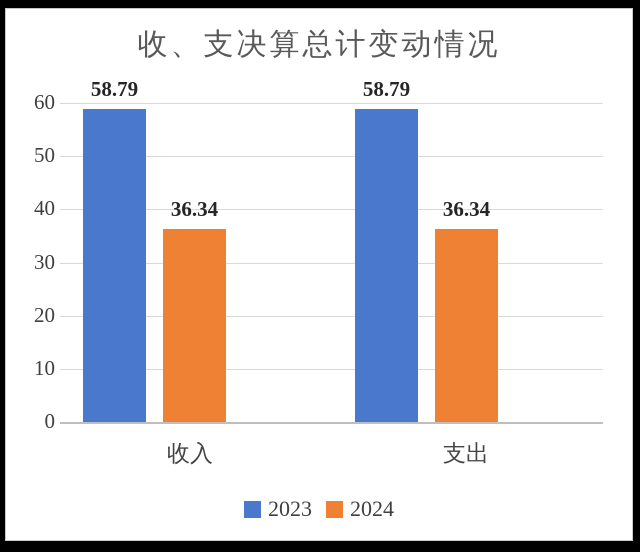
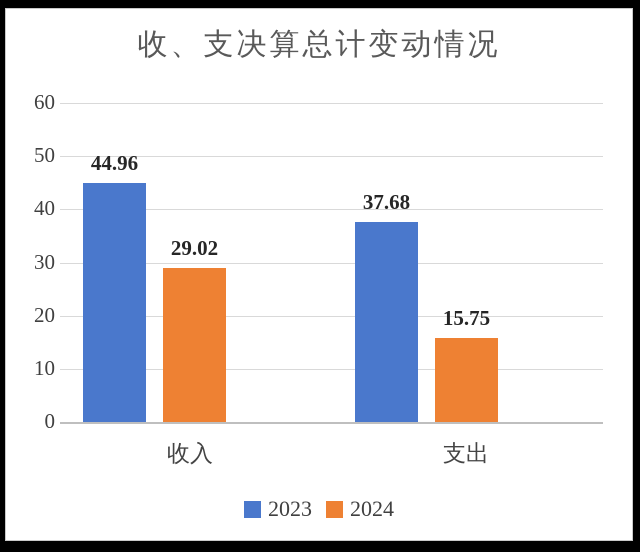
2023/收入: 58.79 -> 44.96
2024/收入: 36.34 -> 29.02
2023/支出: 58.79 -> 37.68
2024/支出: 36.34 -> 15.75
